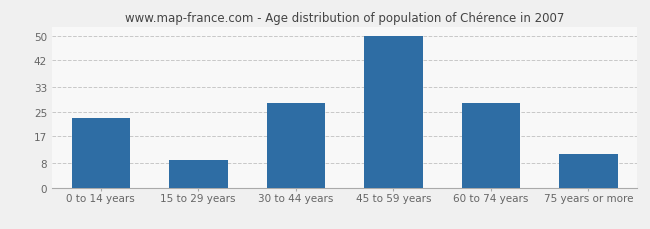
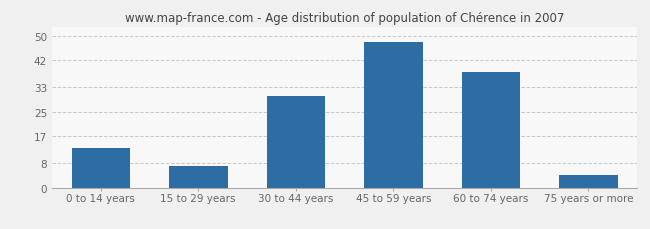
0 to 14 years: 23 -> 13
15 to 29 years: 9 -> 7
30 to 44 years: 28 -> 30
45 to 59 years: 50 -> 48
60 to 74 years: 28 -> 38
75 years or more: 11 -> 4
